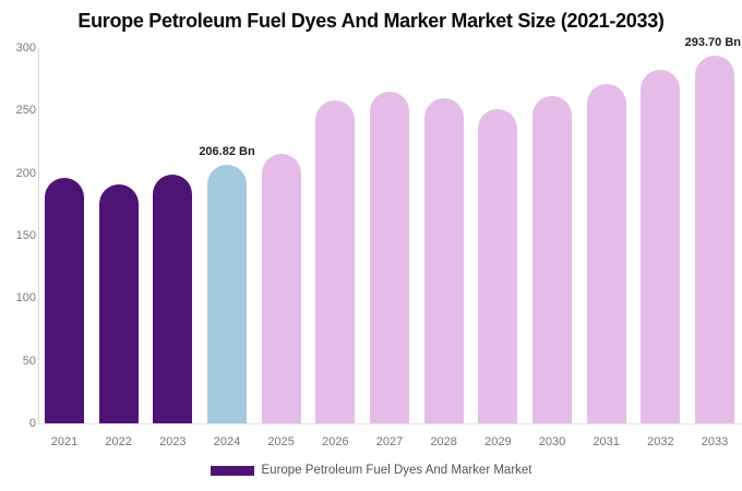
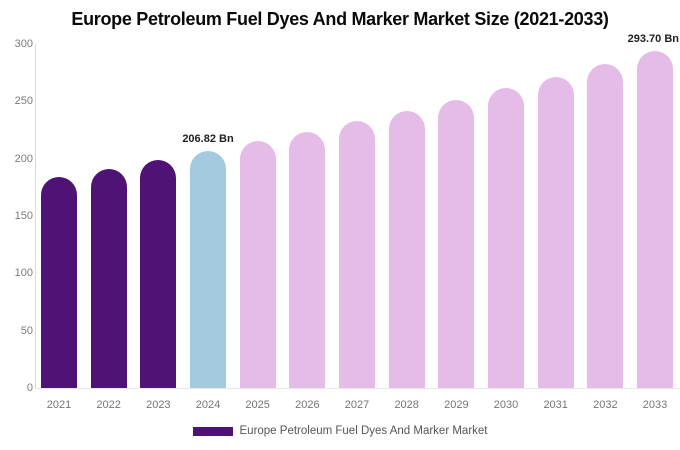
2021: 196 -> 184
2026: 258 -> 224
2027: 265 -> 232
2028: 260 -> 242
